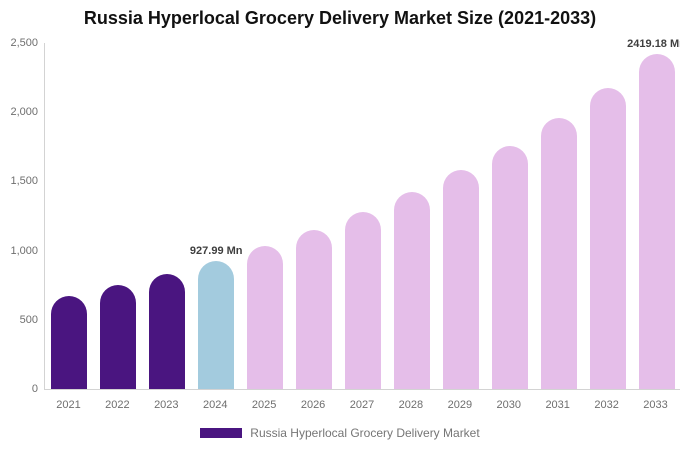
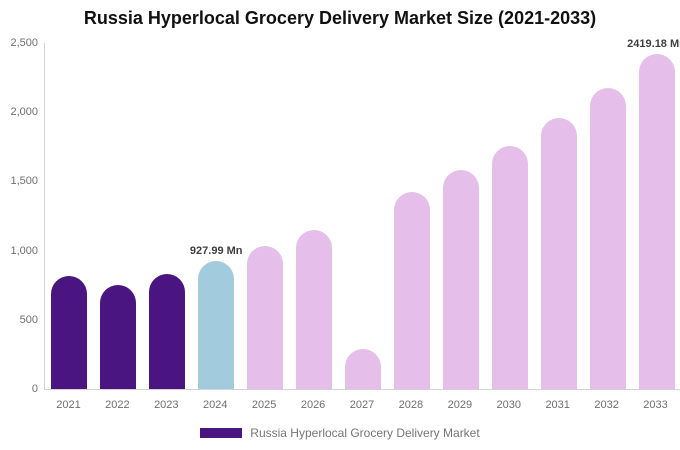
2021: 670 -> 820
2027: 1280 -> 290
